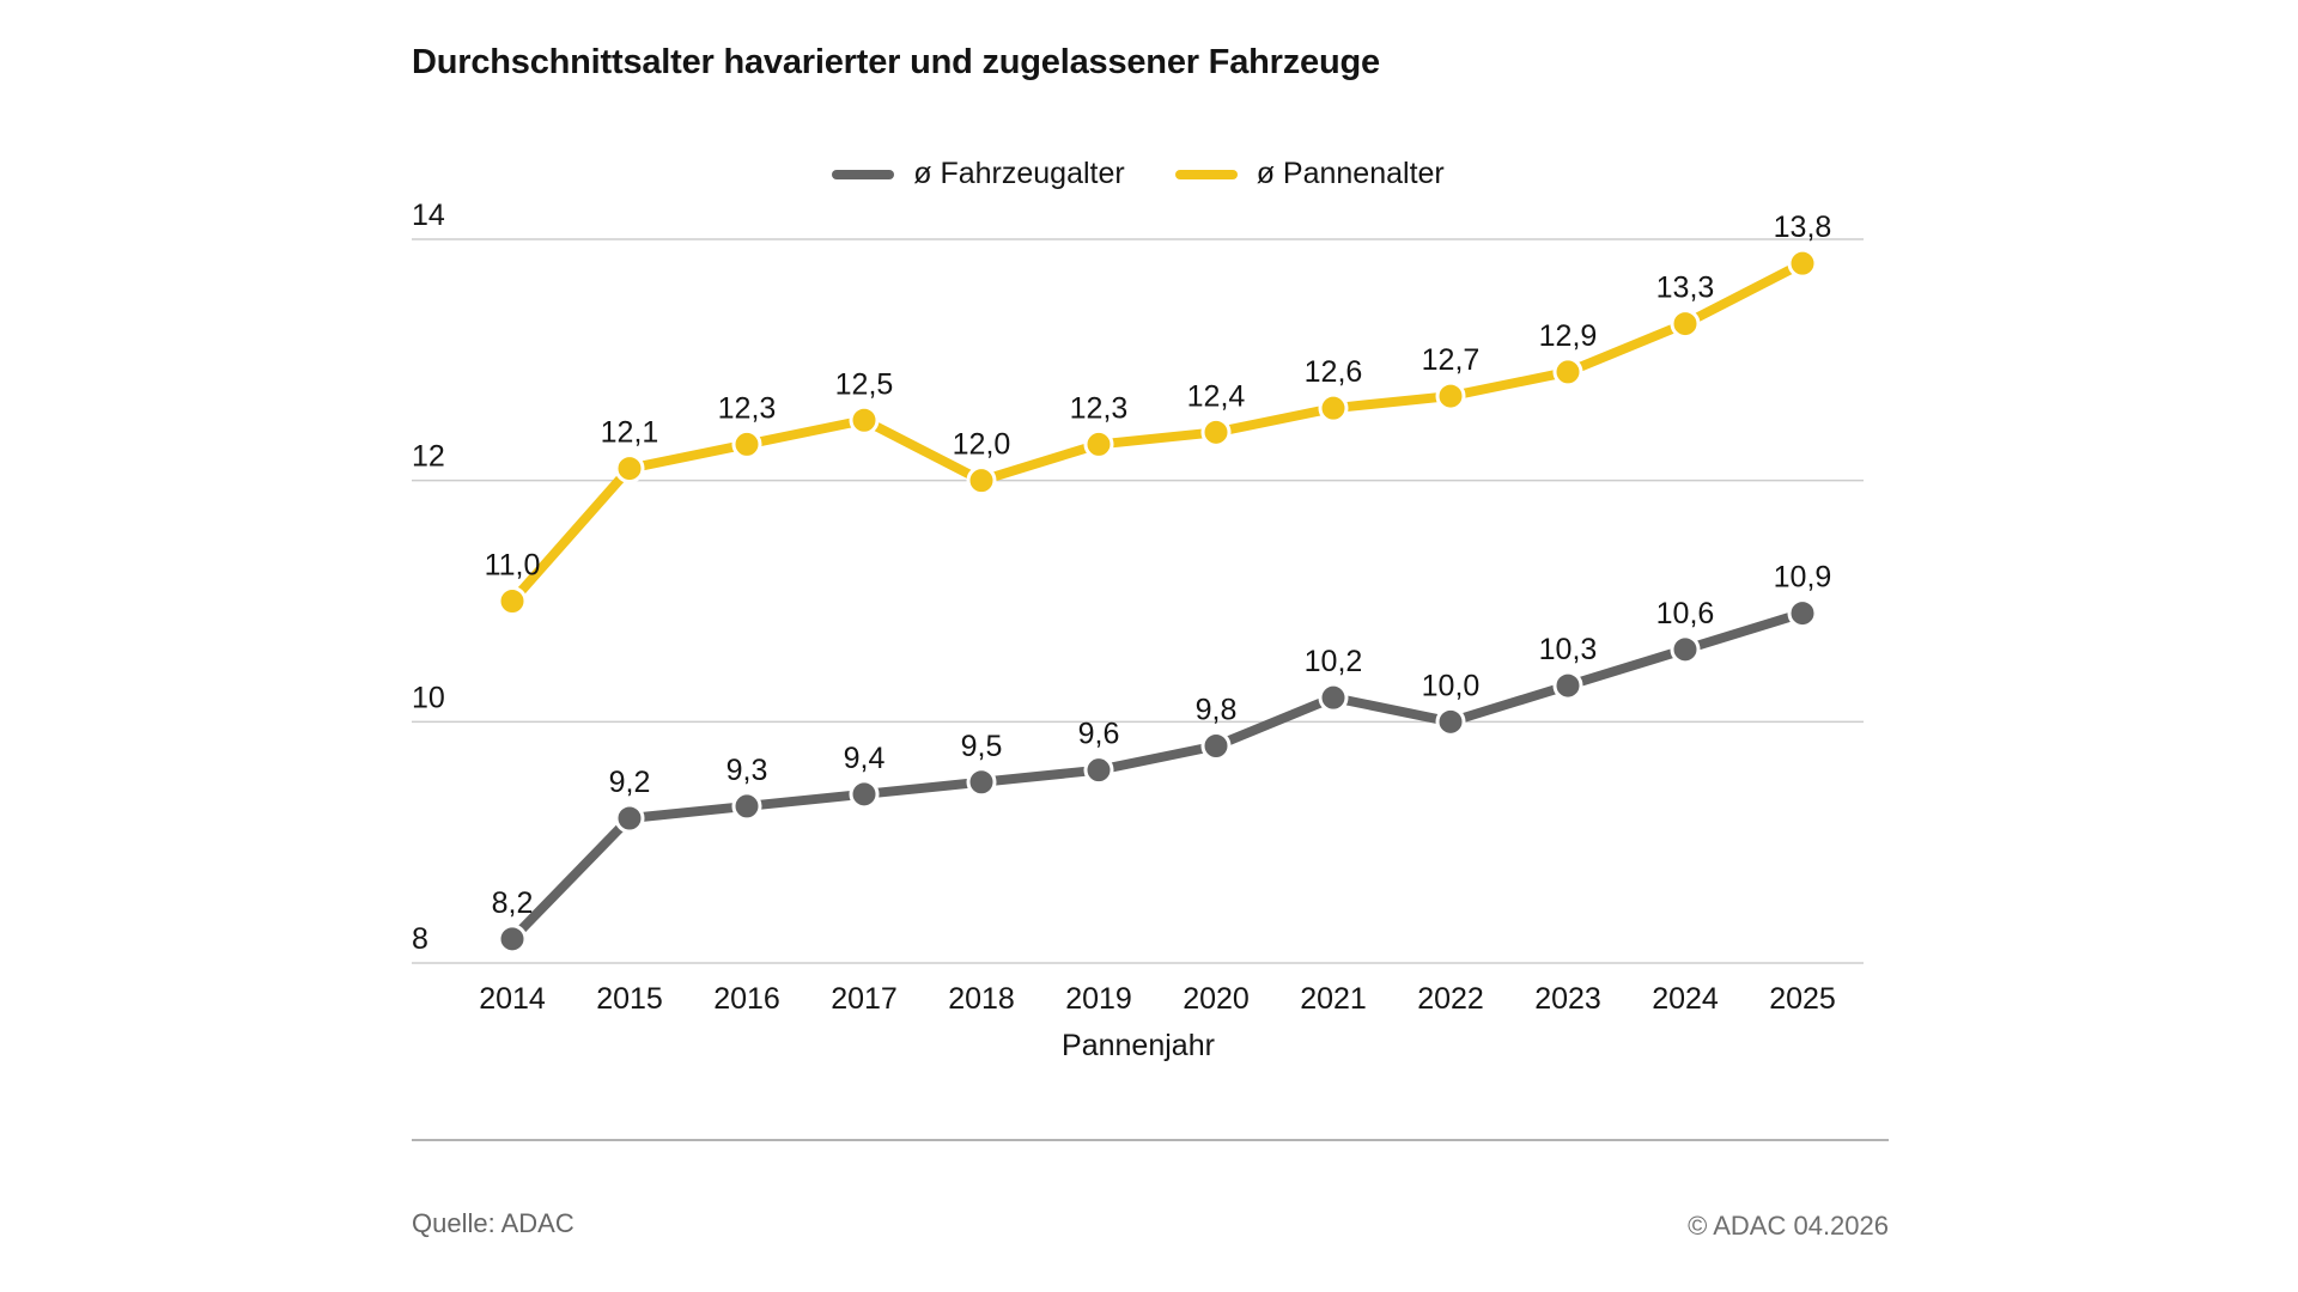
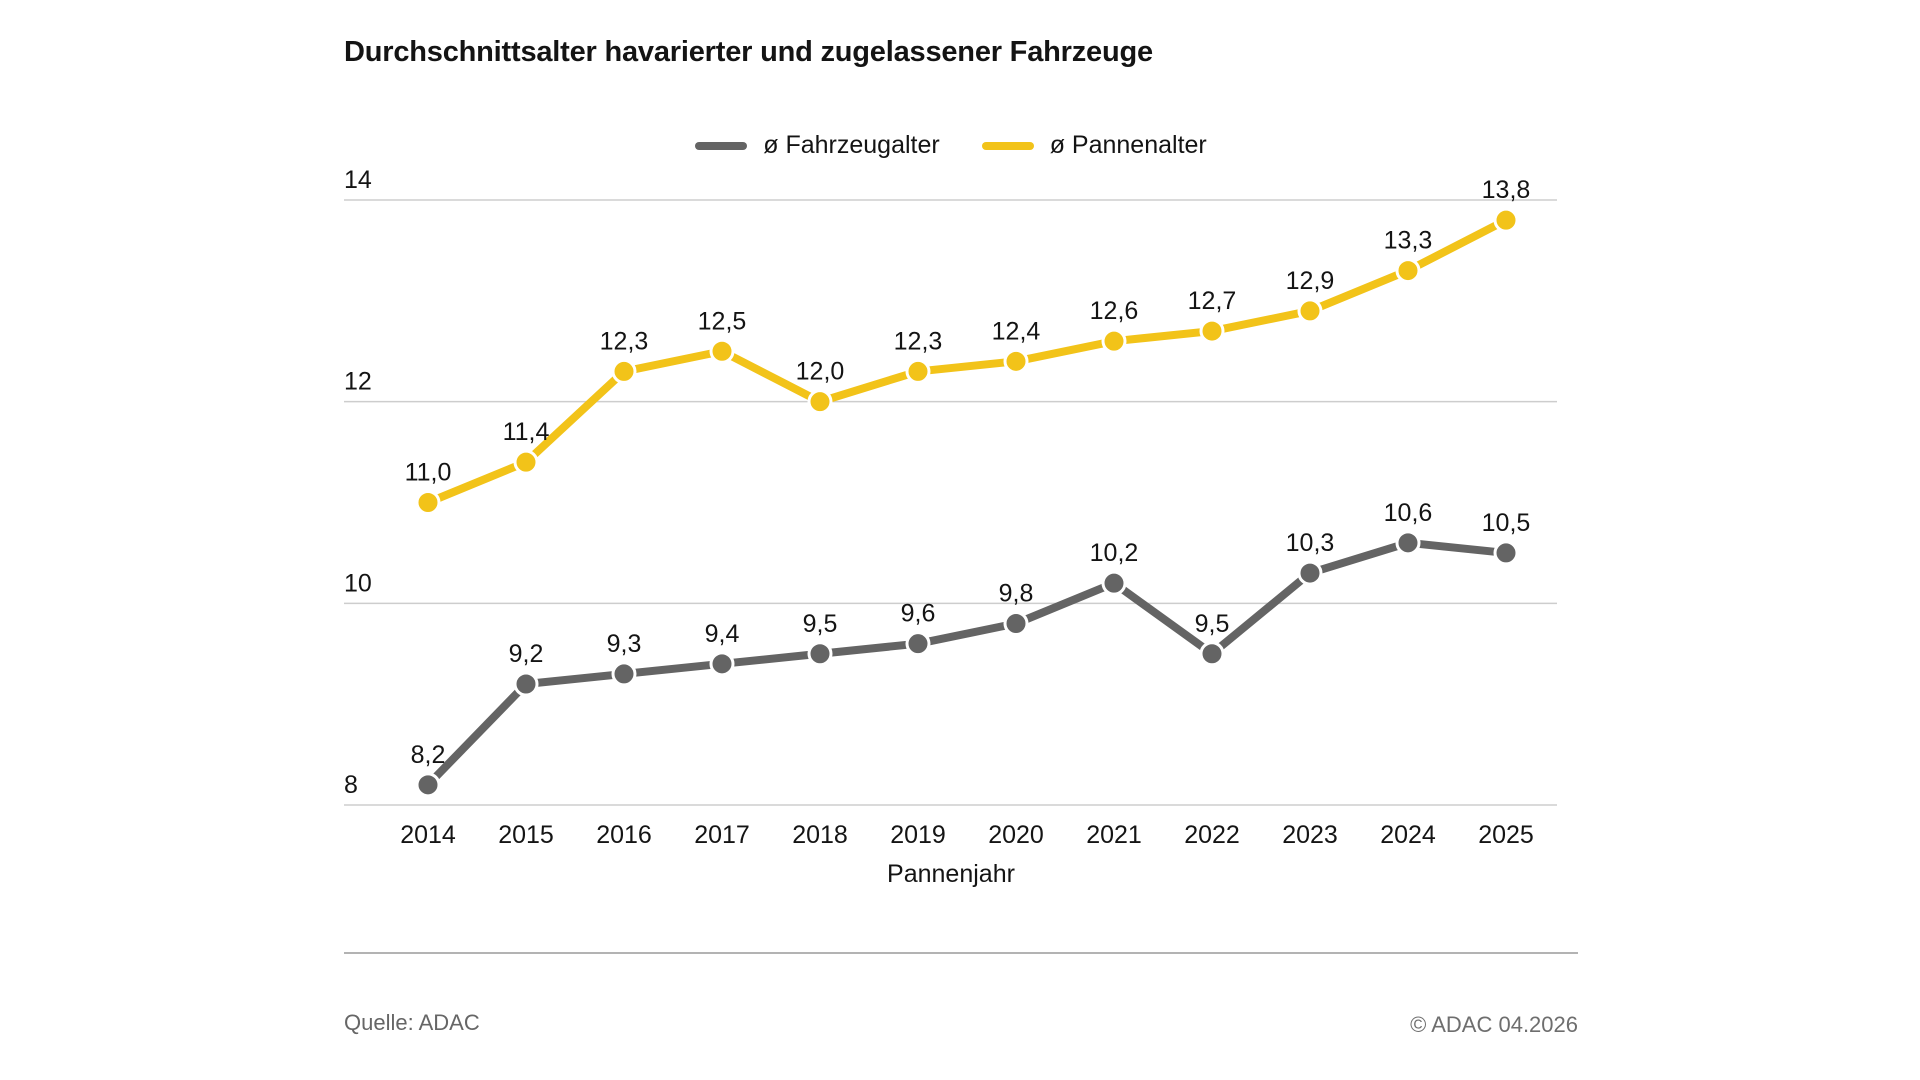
ø Pannenalter/2015: 12,1 -> 11,4
ø Fahrzeugalter/2022: 10,0 -> 9,5
ø Fahrzeugalter/2025: 10,9 -> 10,5
